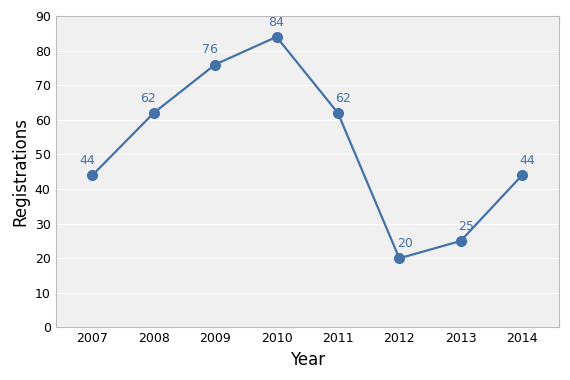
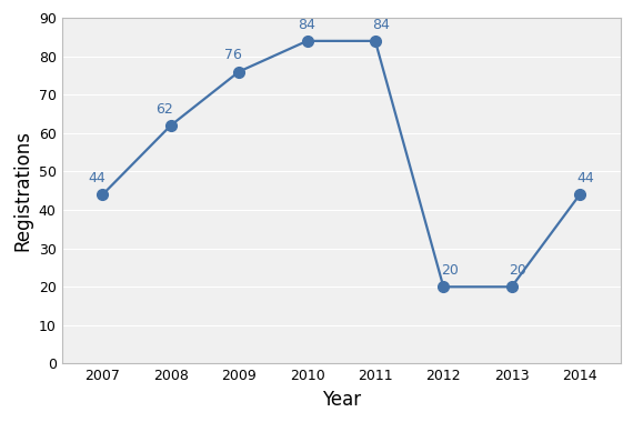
2011: 62 -> 84
2013: 25 -> 20
